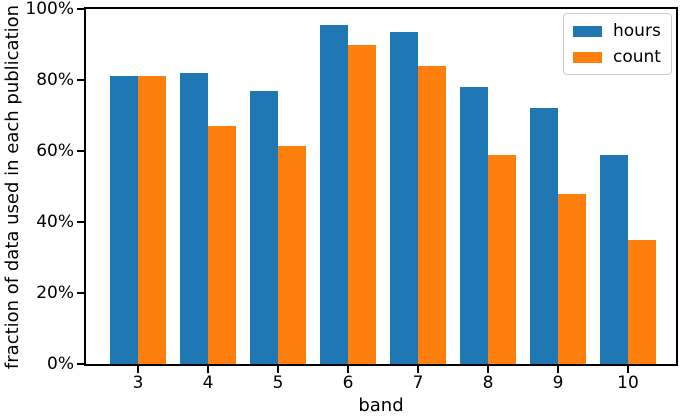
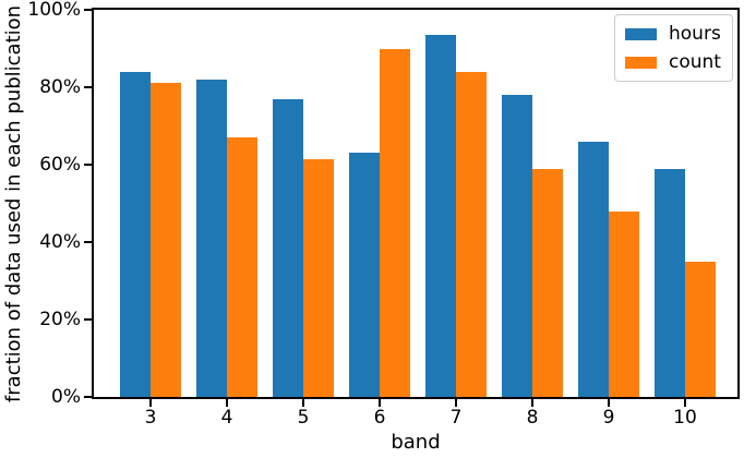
hours/3: 81% -> 84%
hours/6: 96% -> 63%
hours/9: 72% -> 66%
